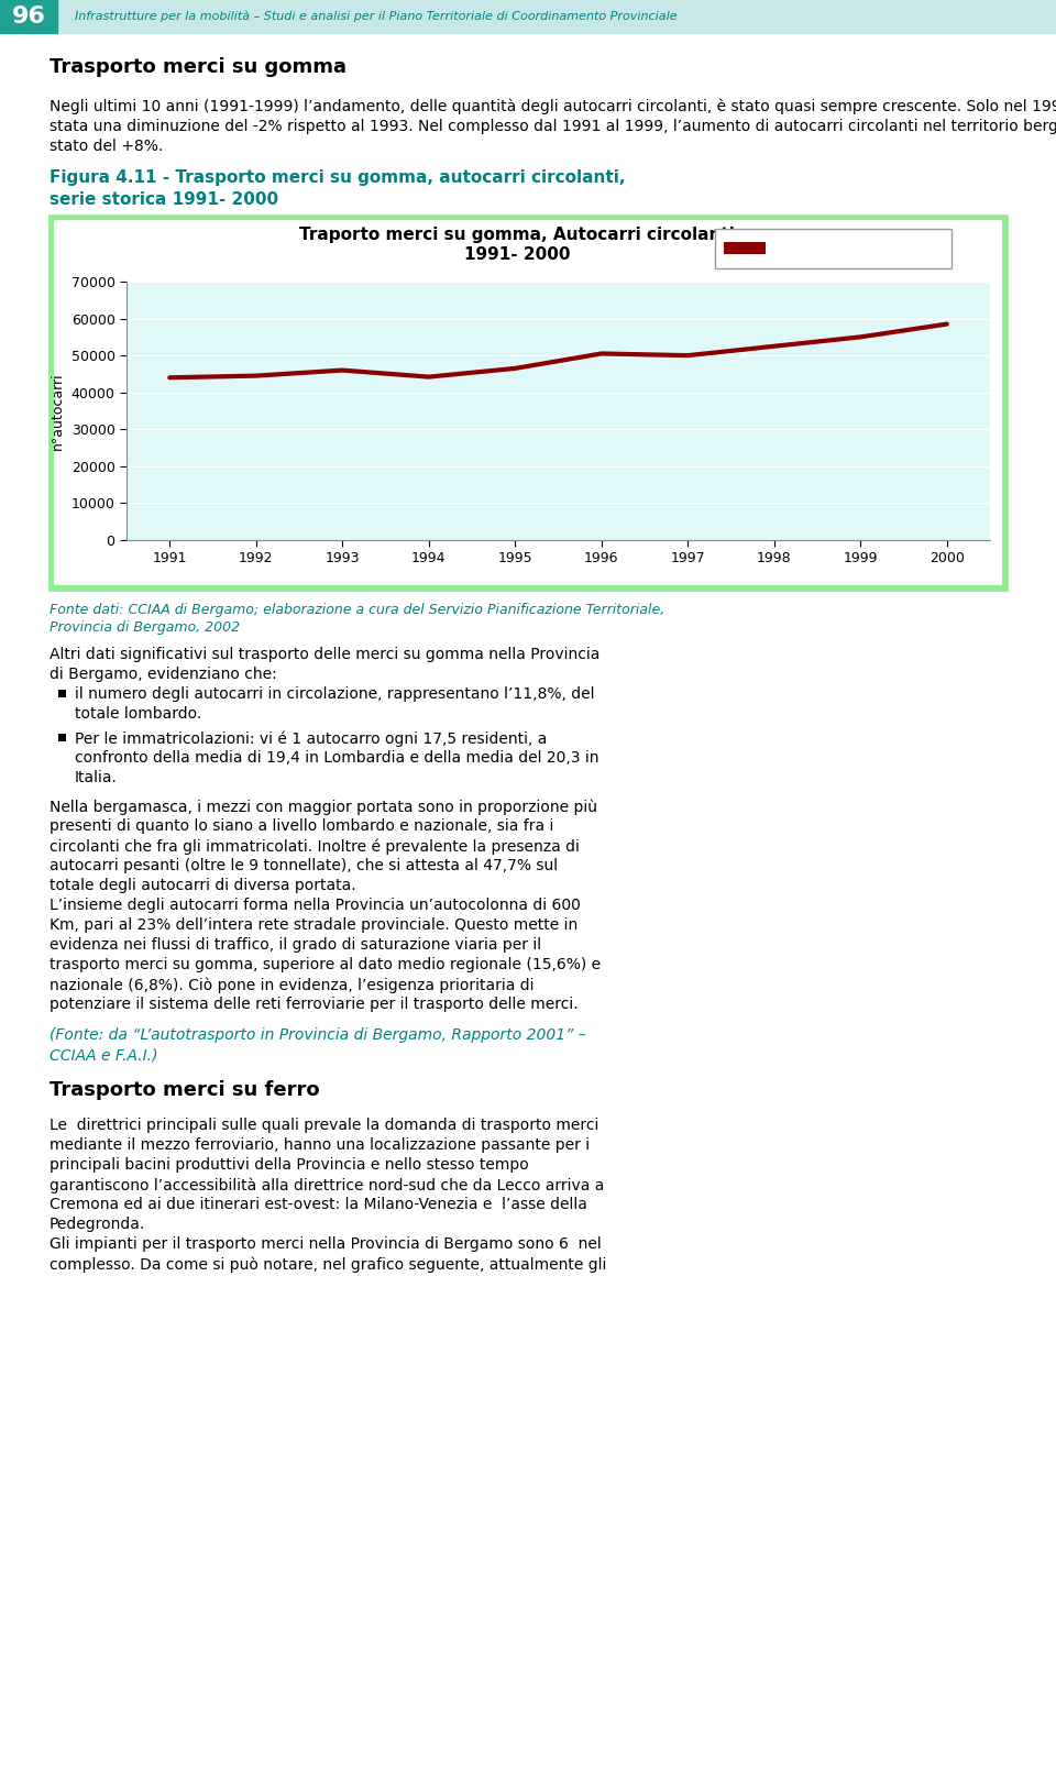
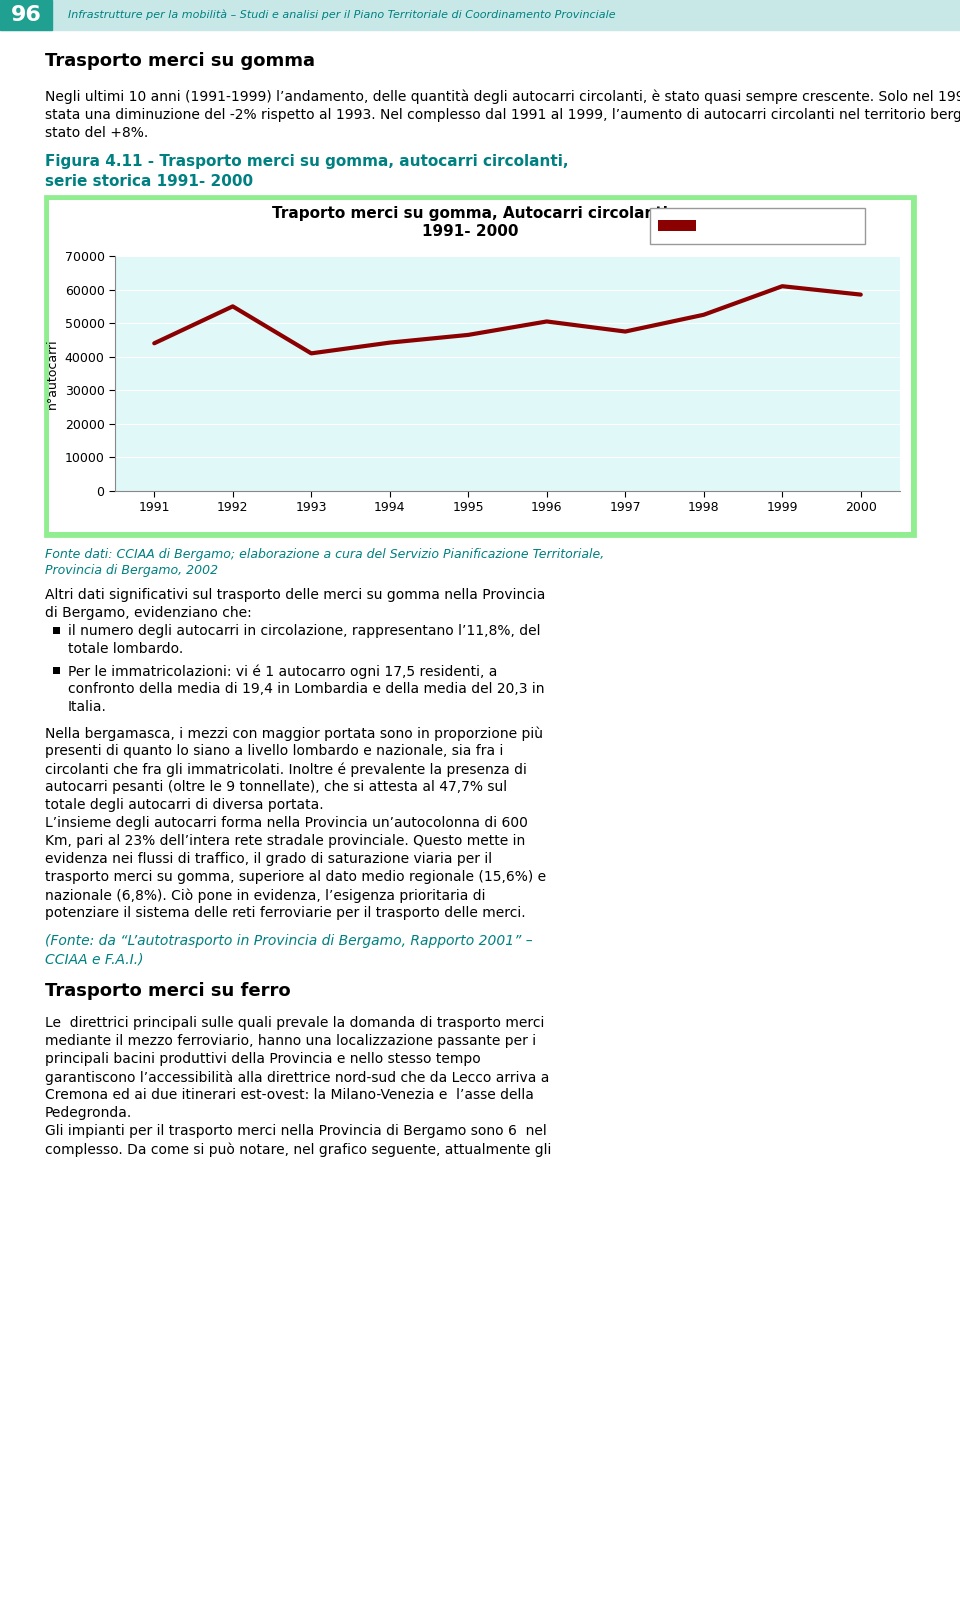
1992: 44500 -> 55000
1993: 46000 -> 41000
1997: 50000 -> 47500
1999: 55000 -> 61000
